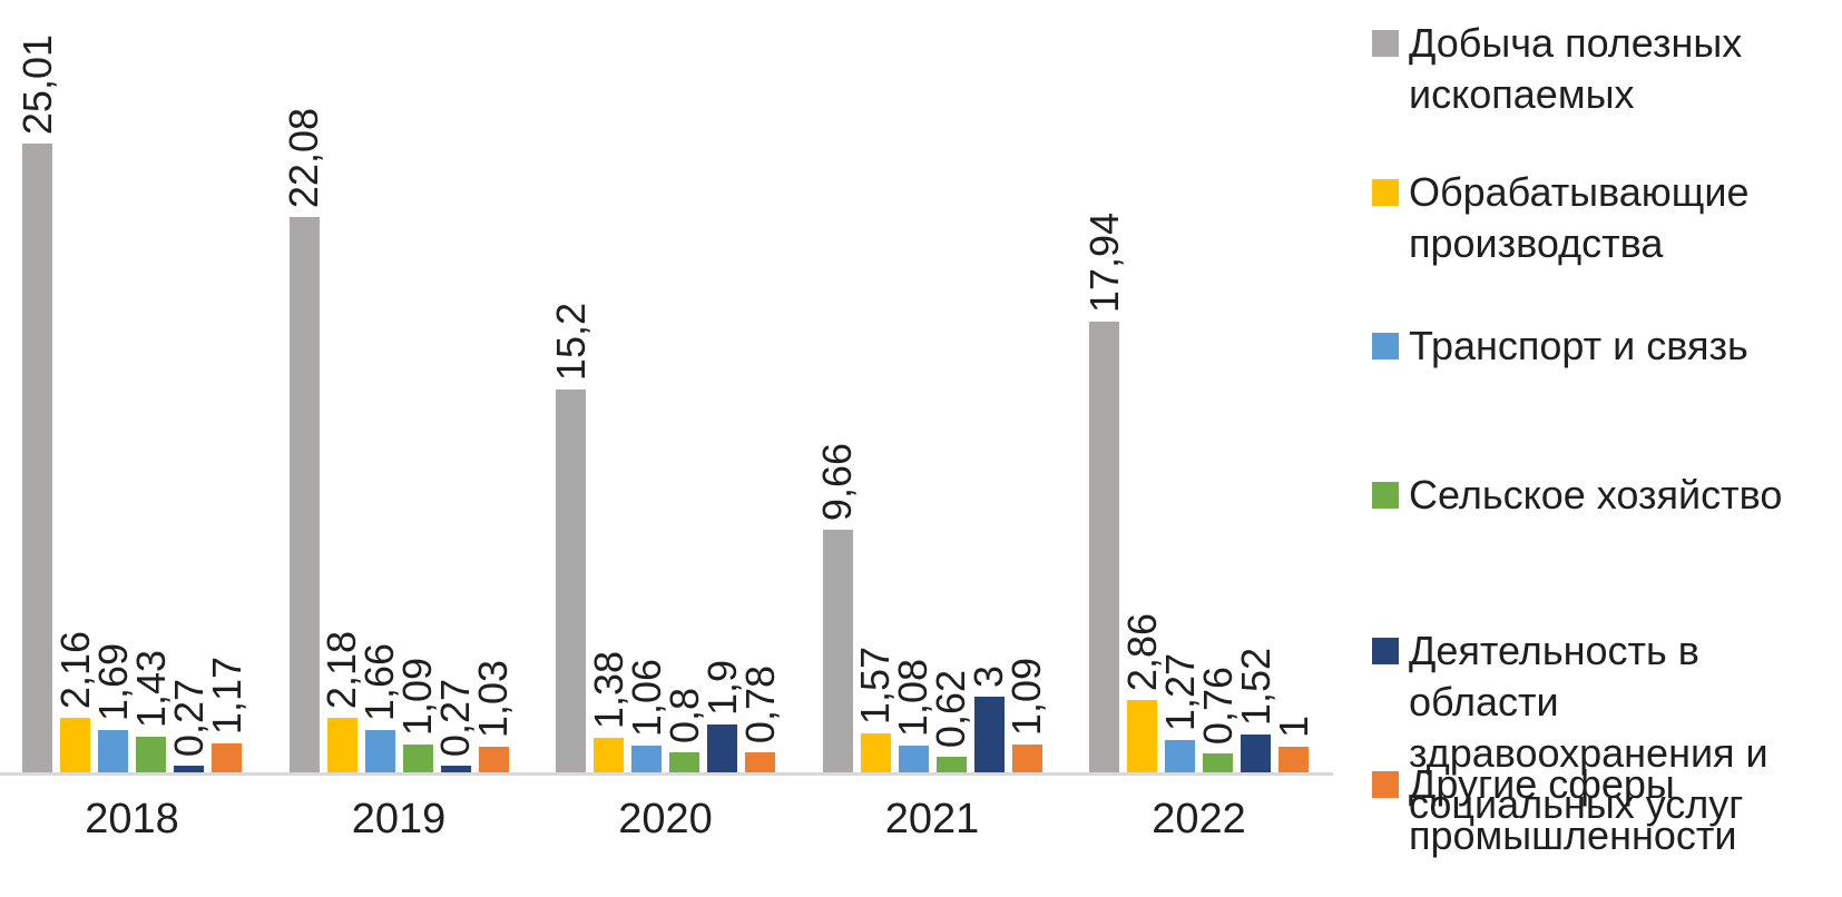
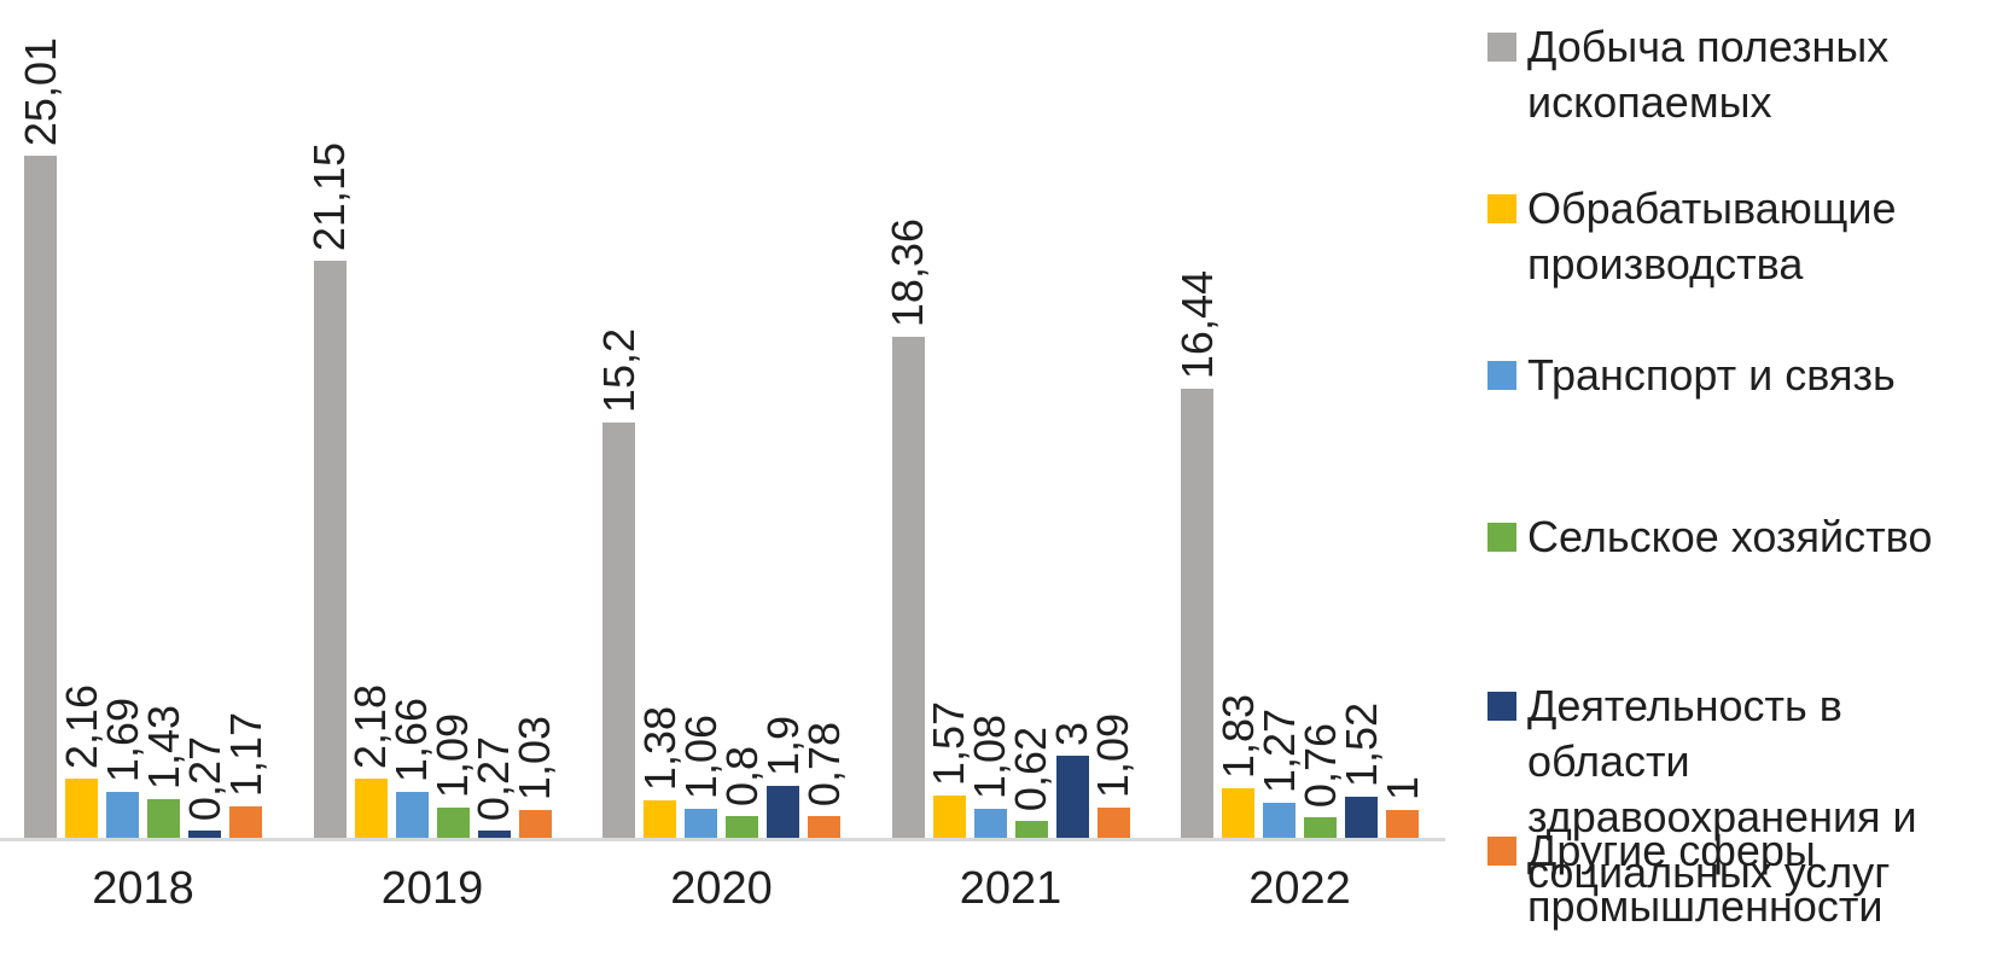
Добыча полезных ископаемых/2019: 22,08 -> 21,15
Добыча полезных ископаемых/2021: 9,66 -> 18,36
Добыча полезных ископаемых/2022: 17,94 -> 16,44
Обрабатывающие производства/2022: 2,86 -> 1,83
